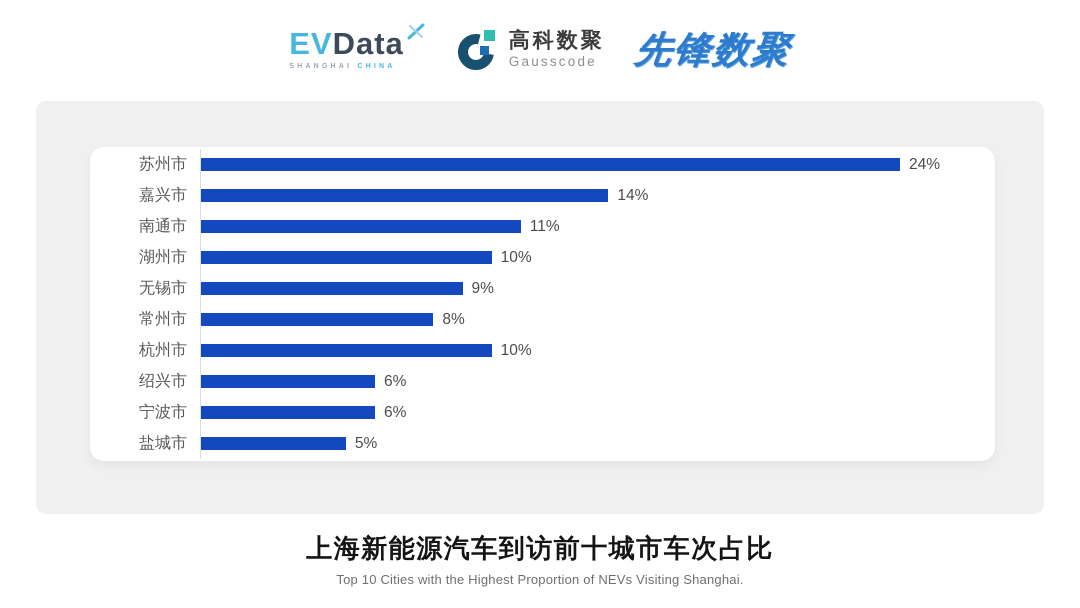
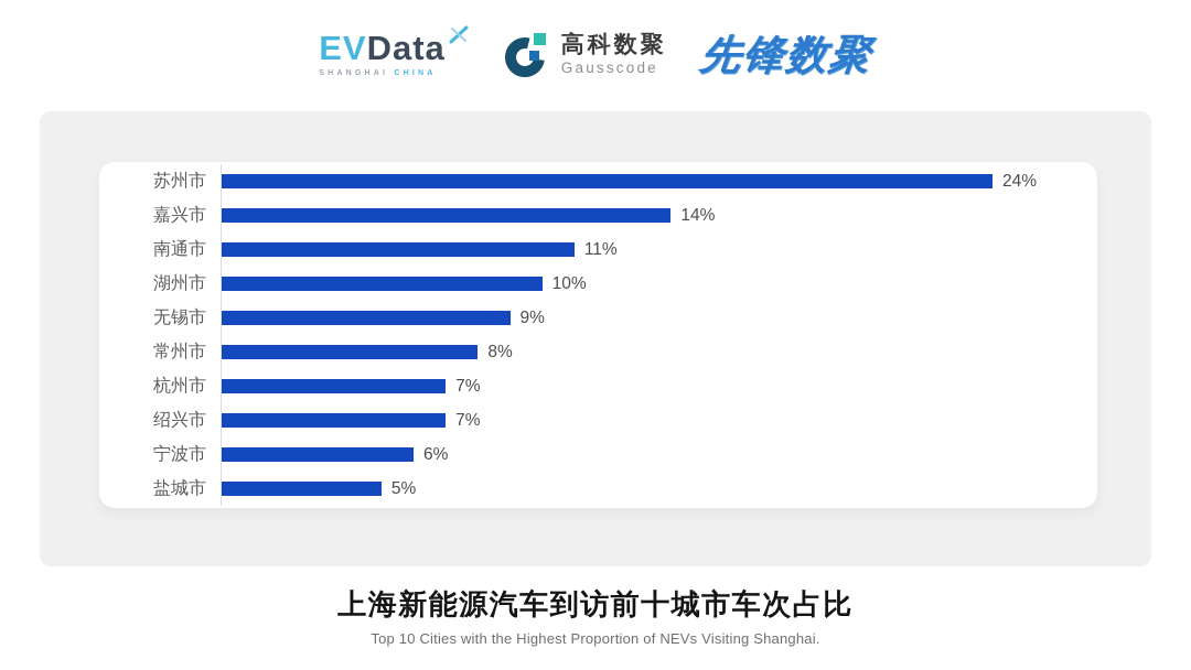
杭州市: 10% -> 7%
绍兴市: 6% -> 7%
